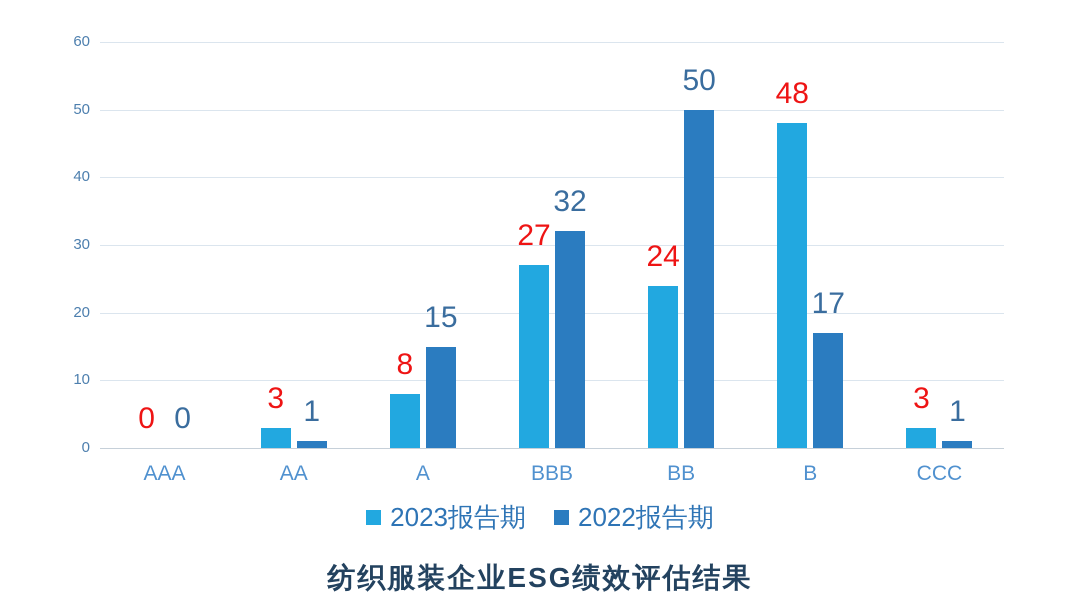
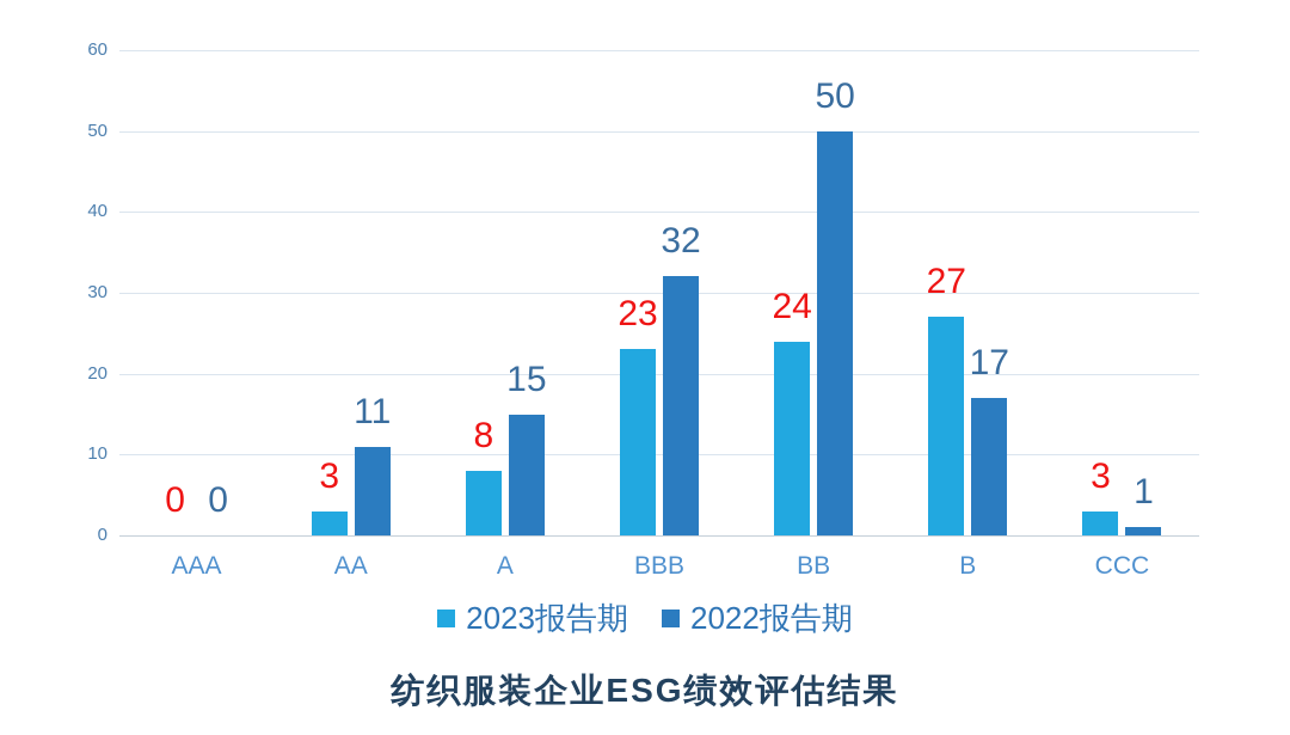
2022报告期/AA: 1 -> 11
2023报告期/BBB: 27 -> 23
2023报告期/B: 48 -> 27
